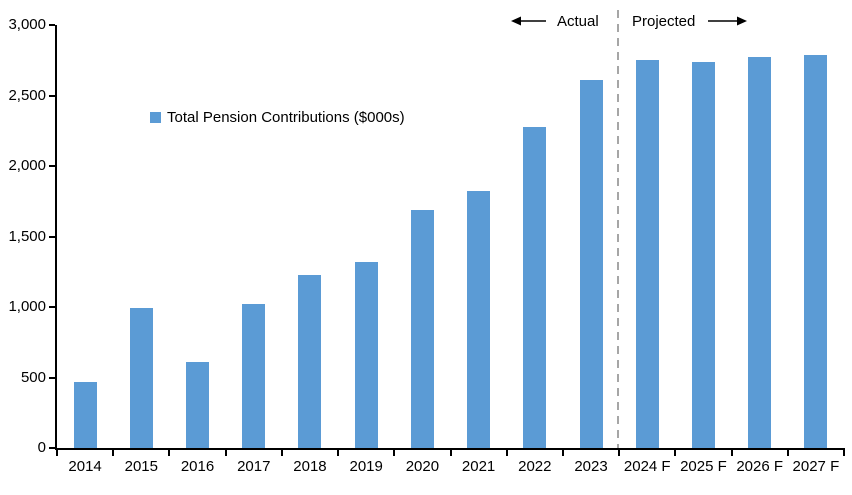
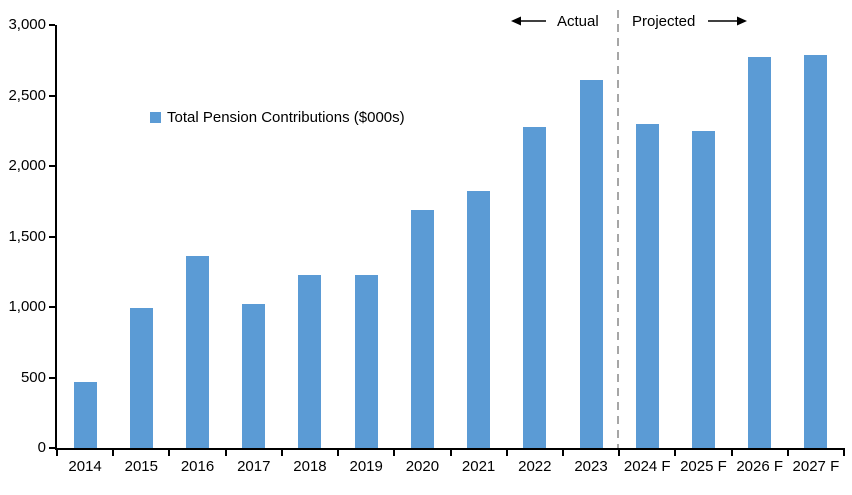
2016: 610 -> 1360
2019: 1320 -> 1230
2024 F: 2750 -> 2300
2025 F: 2740 -> 2250
